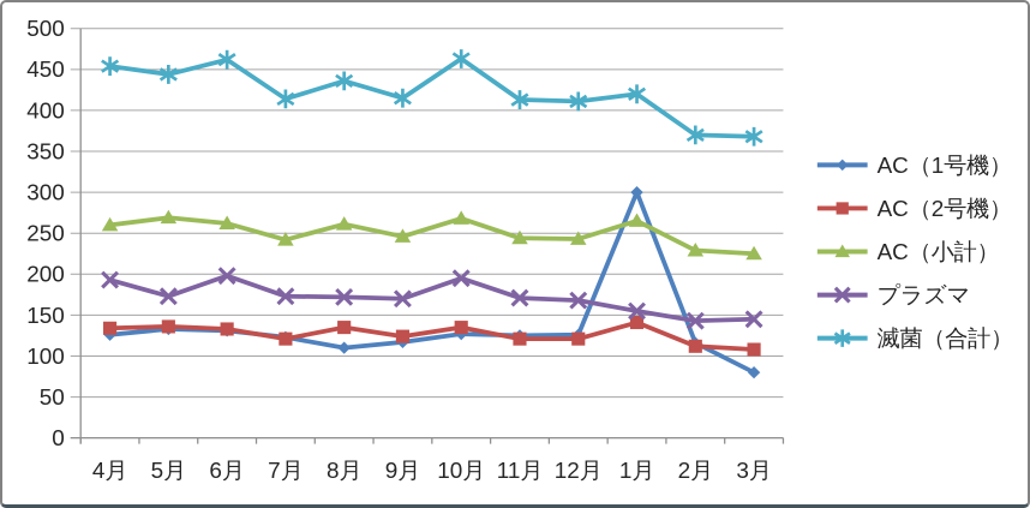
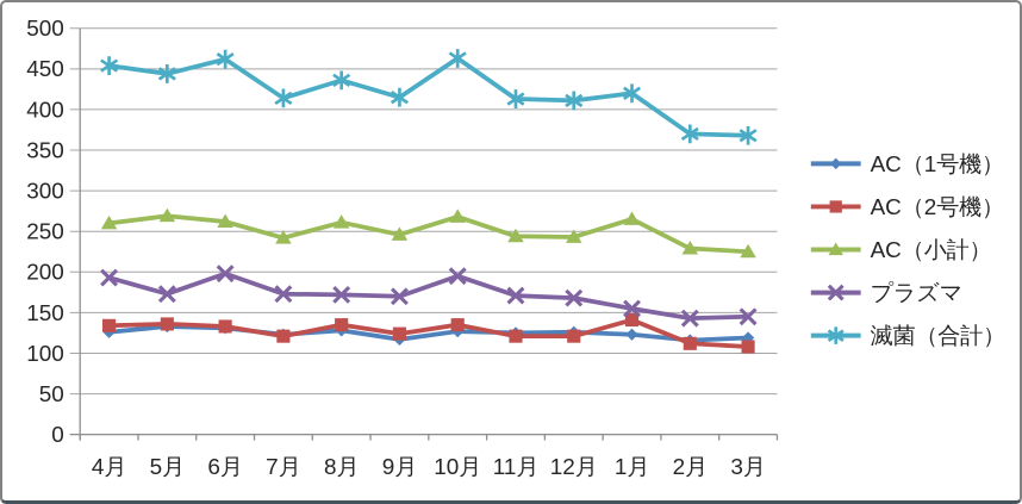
AC（1号機）/8月: 110 -> 130
AC（1号機）/1月: 300 -> 120
AC（1号機）/3月: 80 -> 120
